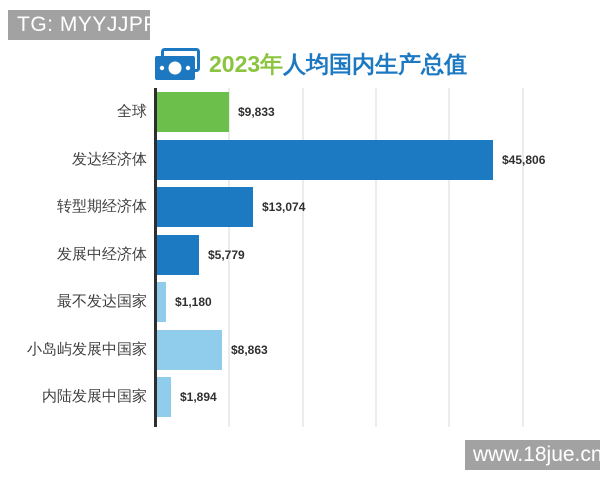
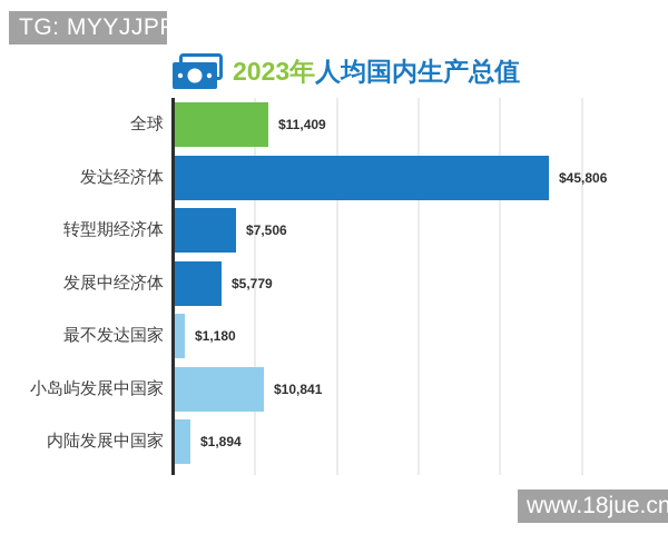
全球: $9,833 -> $11,409
转型期经济体: $13,074 -> $7,506
小岛屿发展中国家: $8,863 -> $10,841
